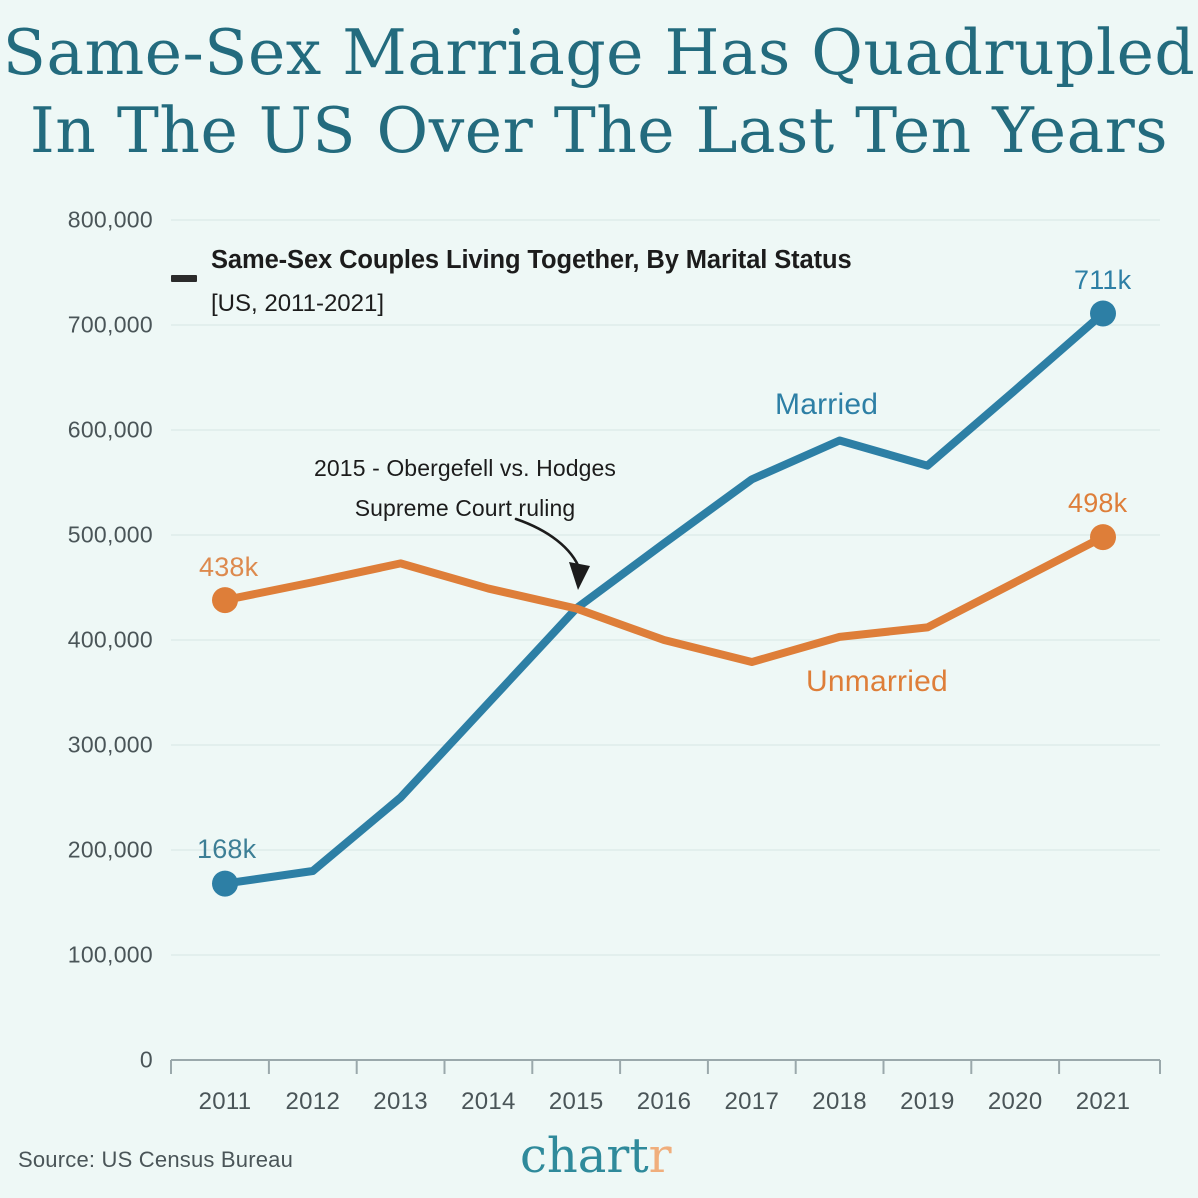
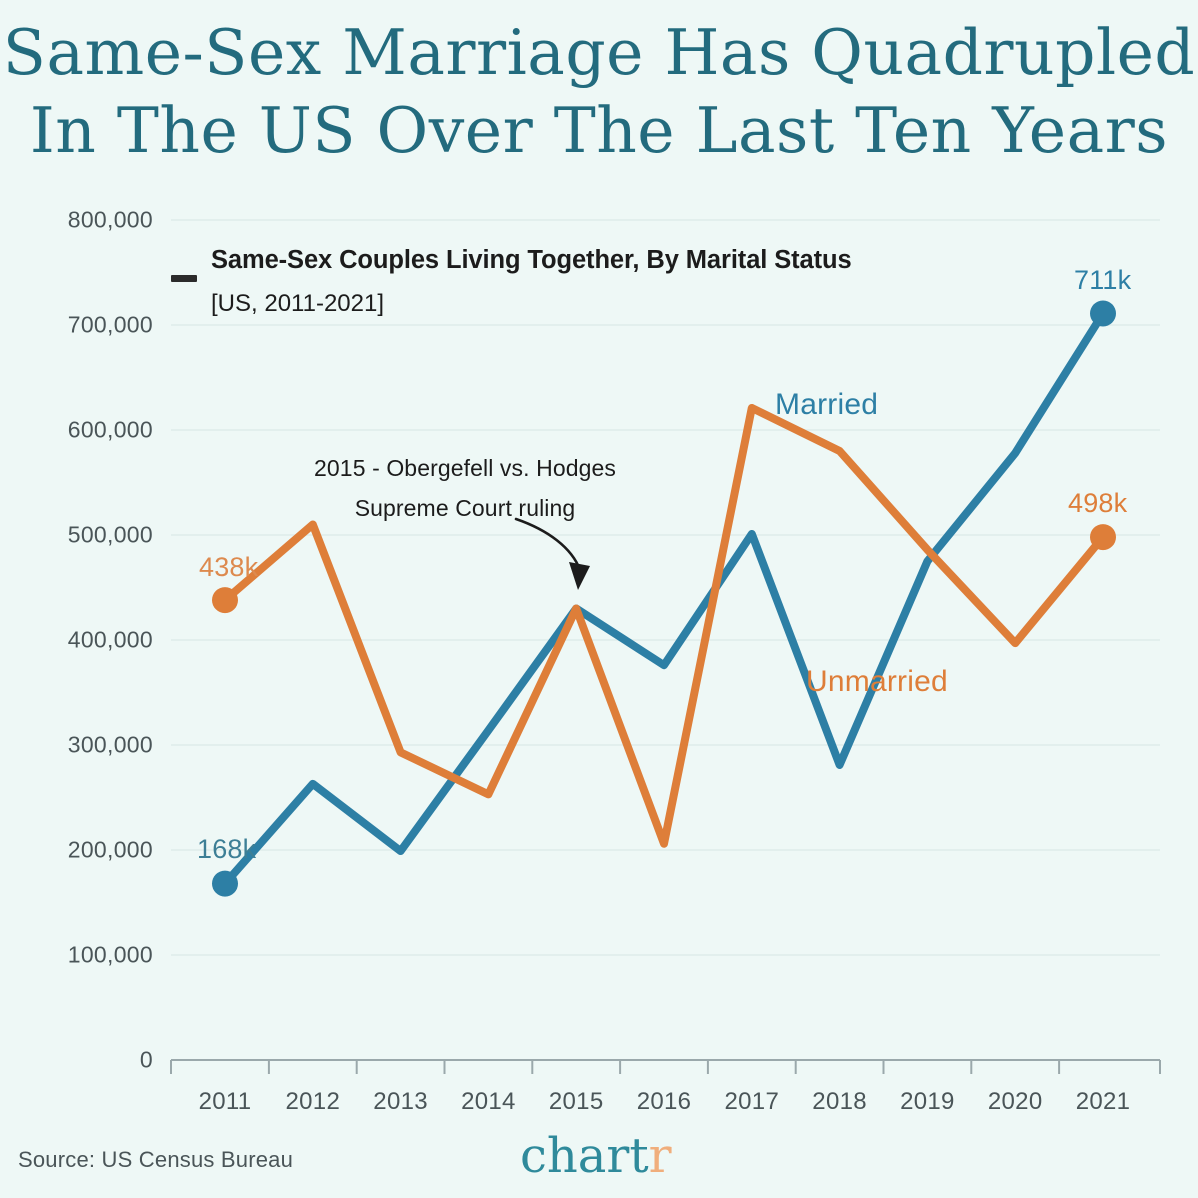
Married/2012: 180000 -> 263000
Unmarried/2012: 455000 -> 510000
Married/2013: 250000 -> 199000
Unmarried/2013: 473000 -> 293000
Married/2014: 340000 -> 314000
Unmarried/2014: 449000 -> 253000
Married/2016: 492000 -> 376000
Unmarried/2016: 400000 -> 206000
Married/2017: 553000 -> 501000
Unmarried/2017: 379000 -> 621000
Married/2018: 590000 -> 281000
Unmarried/2018: 403000 -> 580000
Married/2019: 566000 -> 475000
Unmarried/2019: 412000 -> 486000
Married/2020: 638000 -> 578000
Unmarried/2020: 455000 -> 397000
